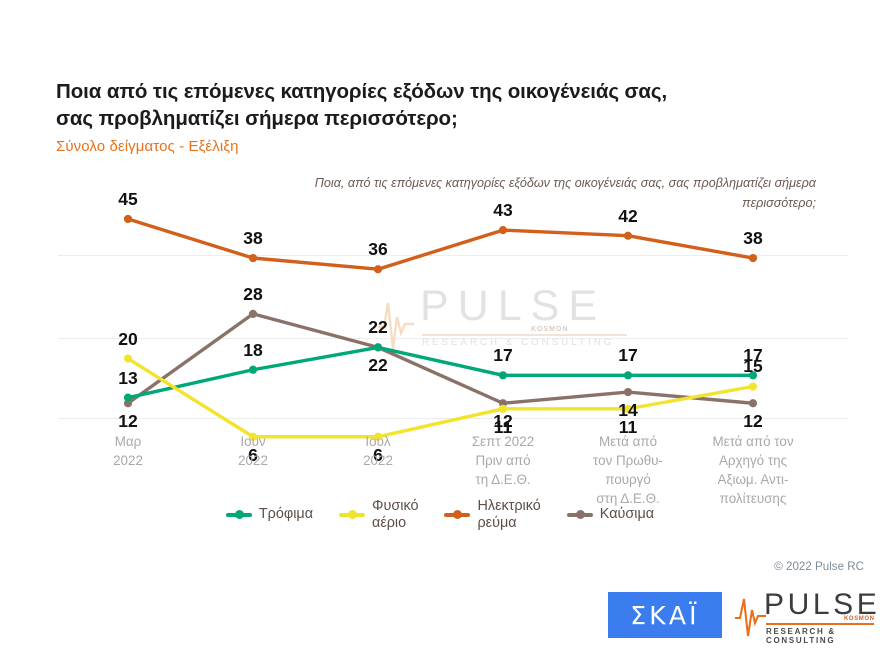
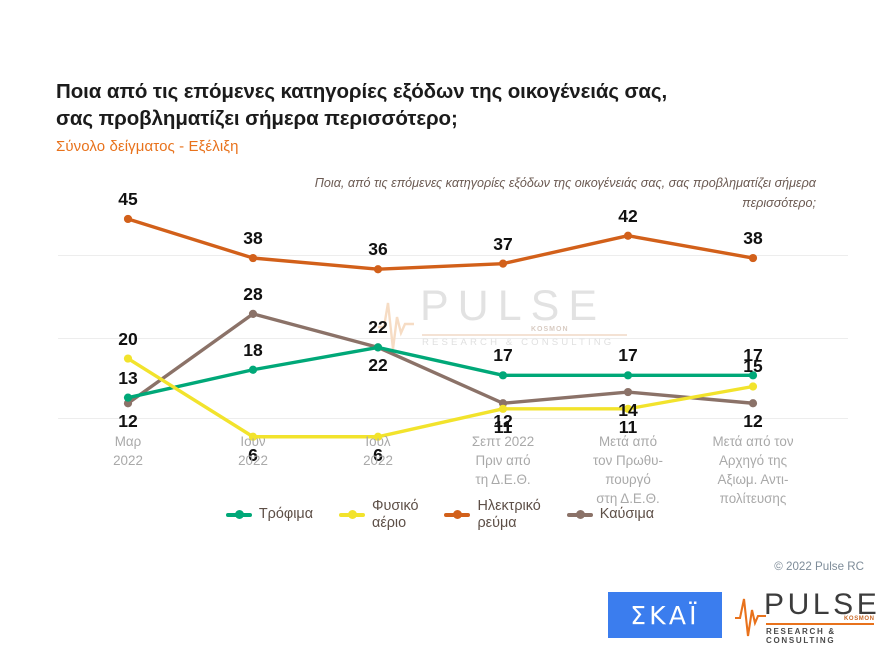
Ηλεκτρικό ρεύμα/Σεπτ 2022 Πριν από τη Δ.Ε.Θ.: 43 -> 37
